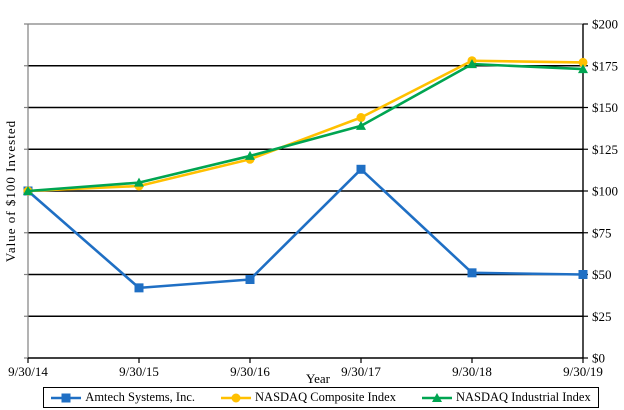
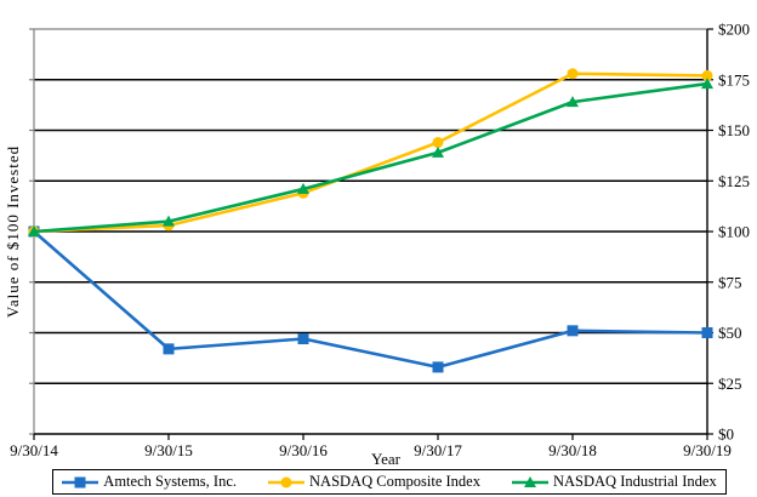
Amtech Systems, Inc./9/30/17: $113 -> $33
NASDAQ Industrial Index/9/30/18: $176 -> $164
